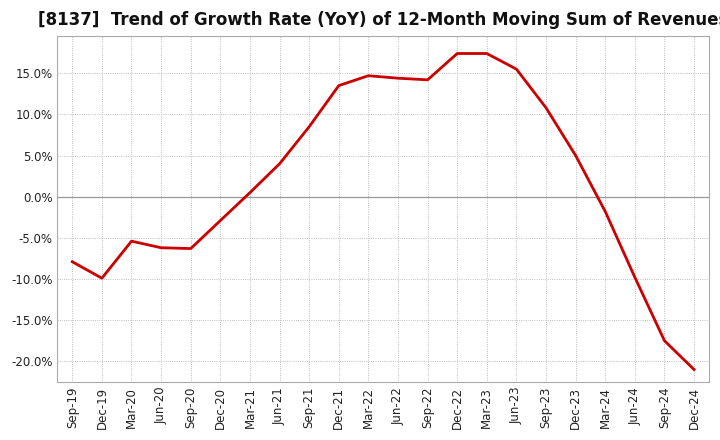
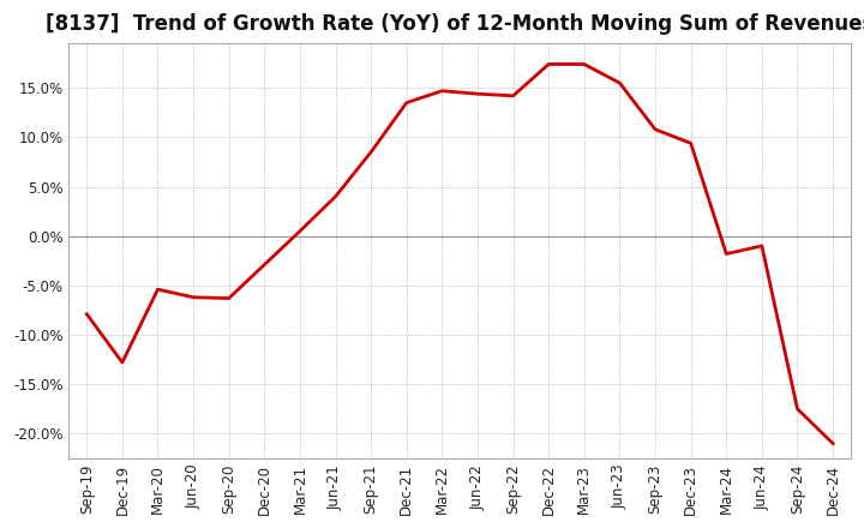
Dec-19: -9.9% -> -12.8%
Dec-23: 5.0% -> 9.4%
Jun-24: -9.8% -> -1.0%
